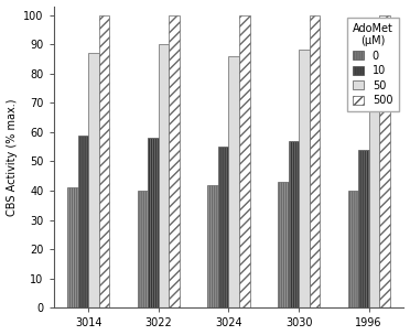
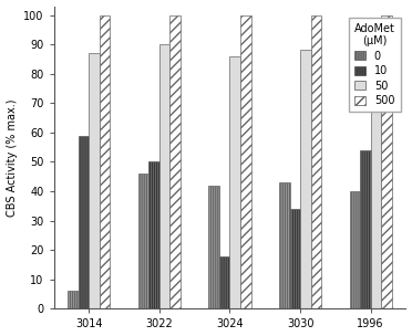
0/3014: 41 -> 6
0/3022: 40 -> 46
10/3022: 58 -> 50
10/3024: 55 -> 18
10/3030: 57 -> 34
